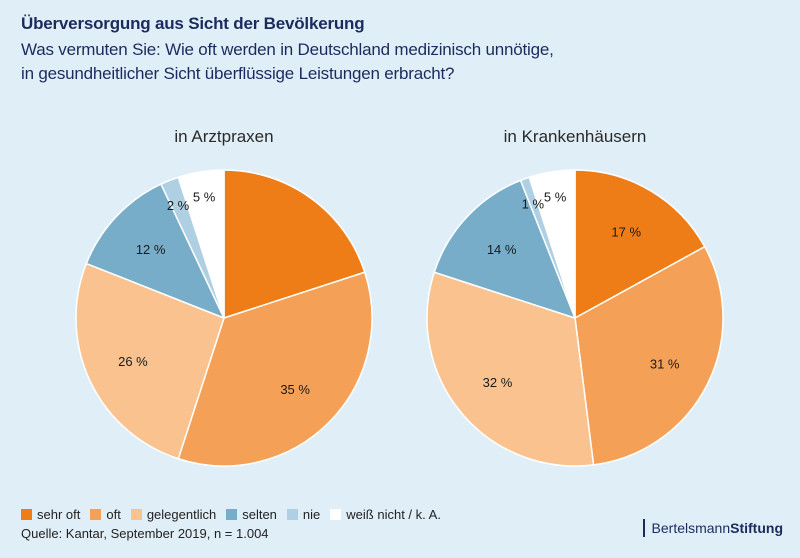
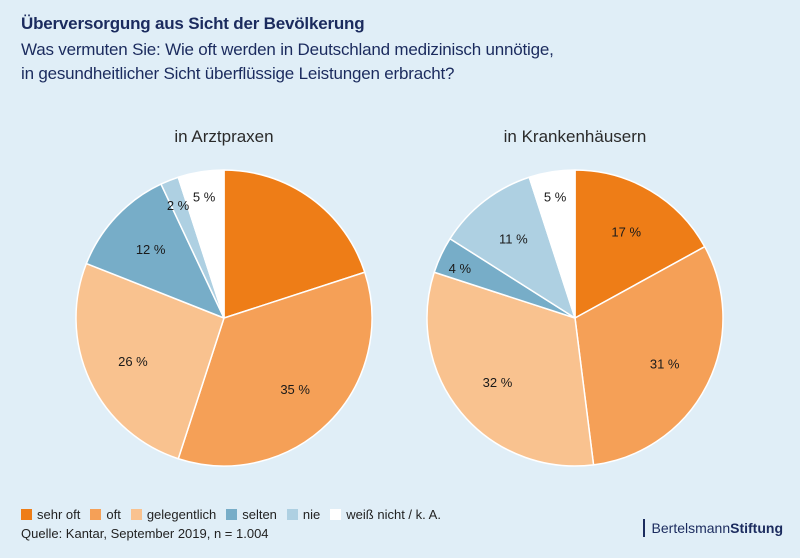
in Krankenhäusern/selten: 14 -> 4
in Krankenhäusern/nie: 1 -> 11
